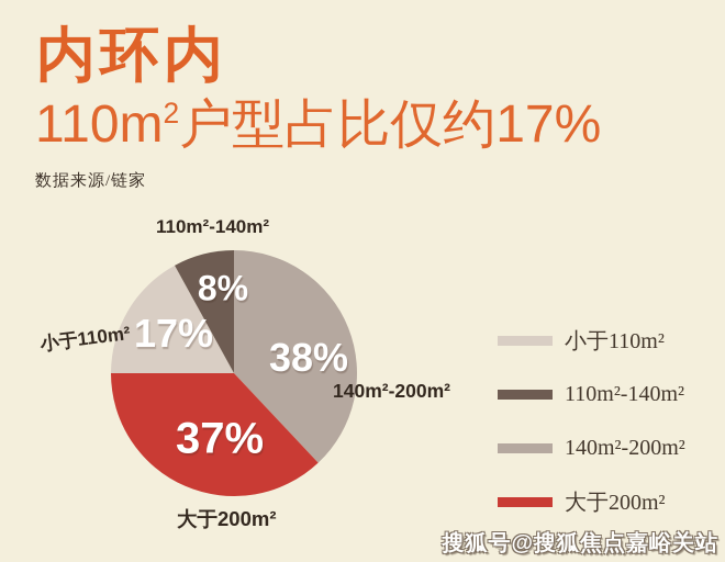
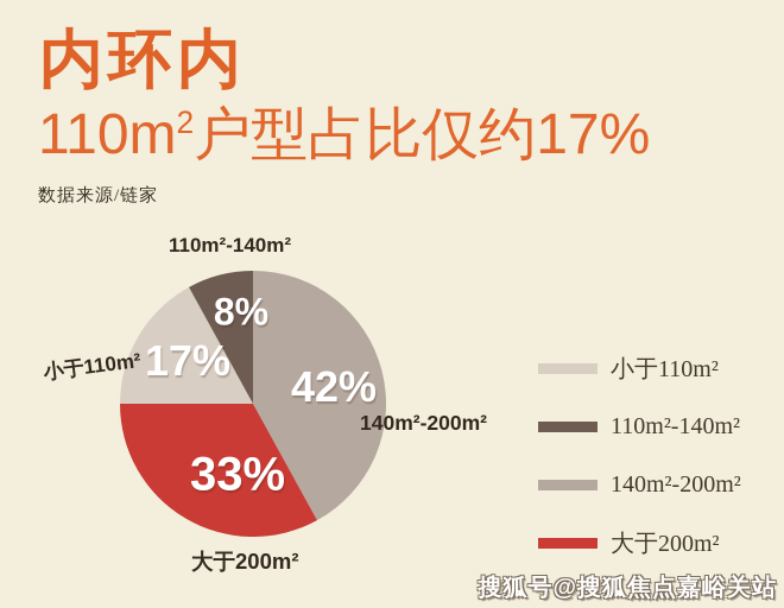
140m²-200m²: 38% -> 42%
大于200m²: 37% -> 33%
